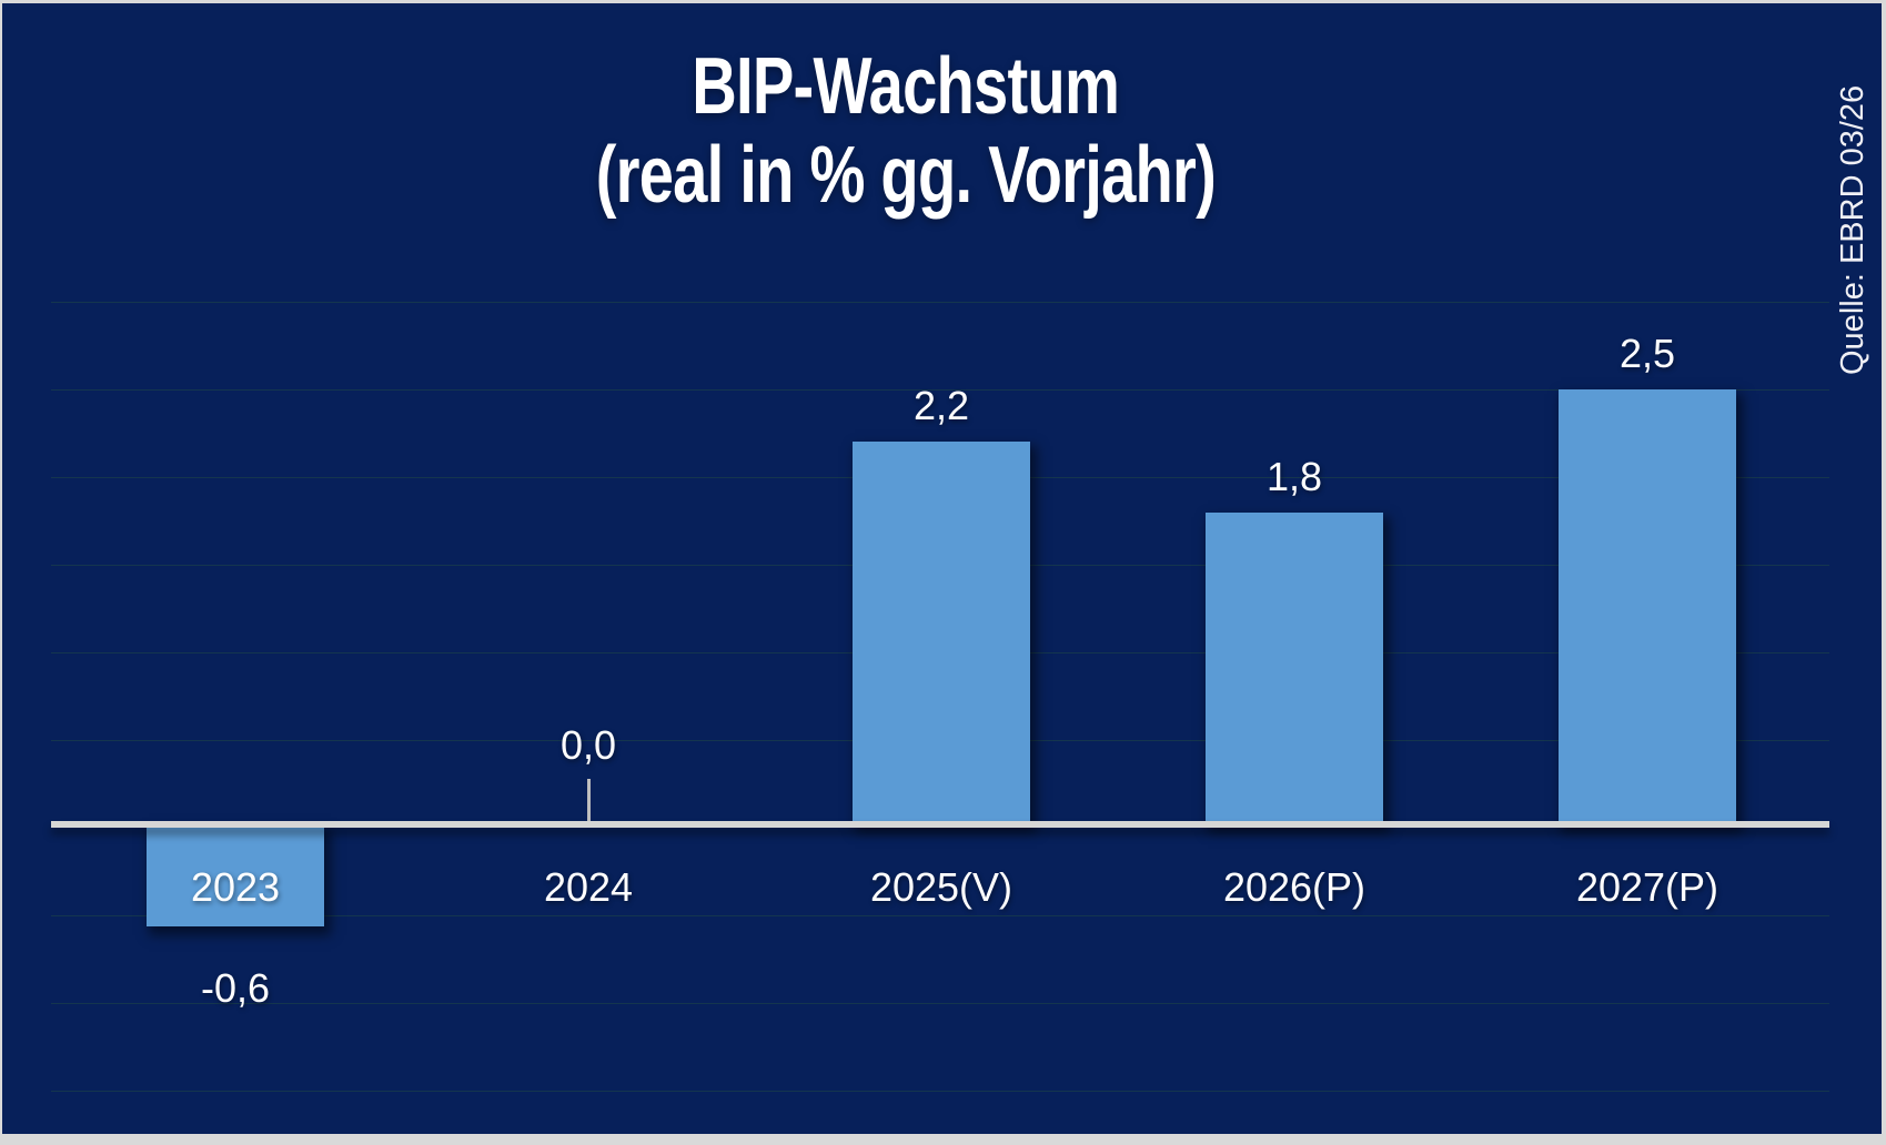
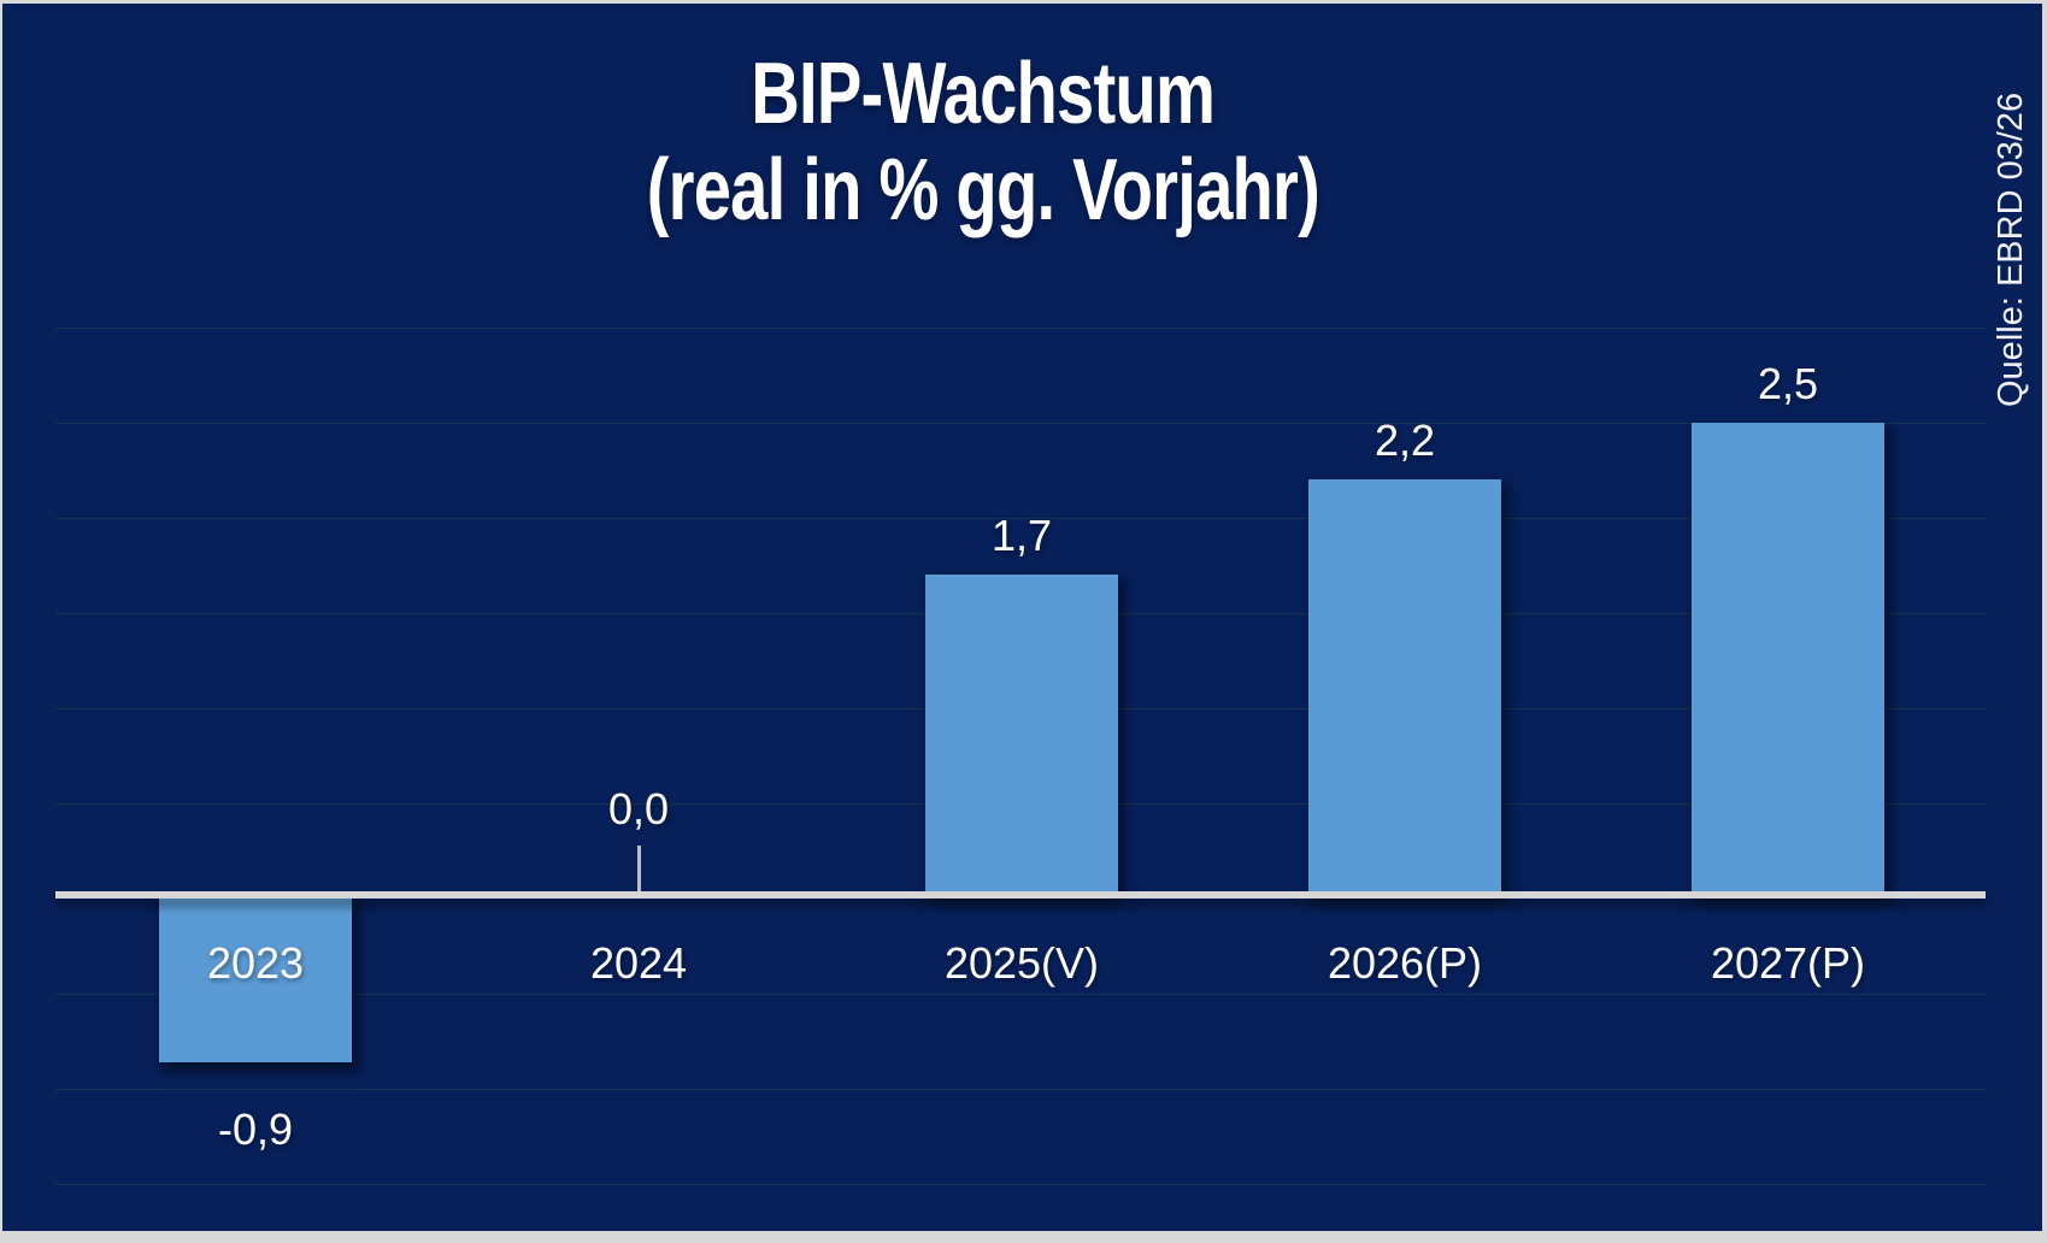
2023: -0,6 -> -0,9
2025(V): 2,2 -> 1,7
2026(P): 1,8 -> 2,2
